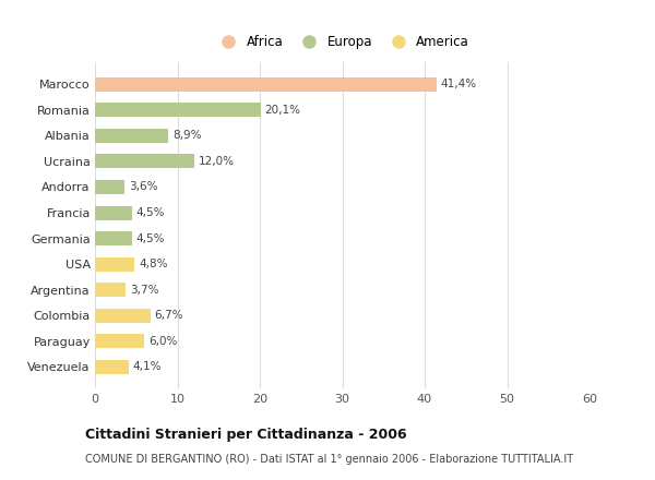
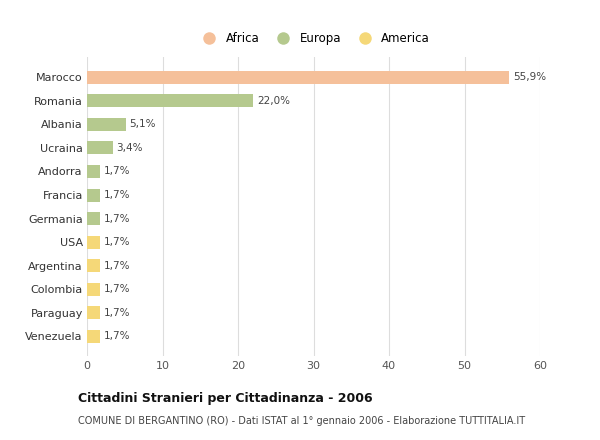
Marocco: 41,4% -> 55,9%
Romania: 20,1% -> 22,0%
Albania: 8,9% -> 5,1%
Ucraina: 12,0% -> 3,4%
Andorra: 3,6% -> 1,7%
Francia: 4,5% -> 1,7%
Germania: 4,5% -> 1,7%
USA: 4,8% -> 1,7%
Argentina: 3,7% -> 1,7%
Colombia: 6,7% -> 1,7%
Paraguay: 6,0% -> 1,7%
Venezuela: 4,1% -> 1,7%
